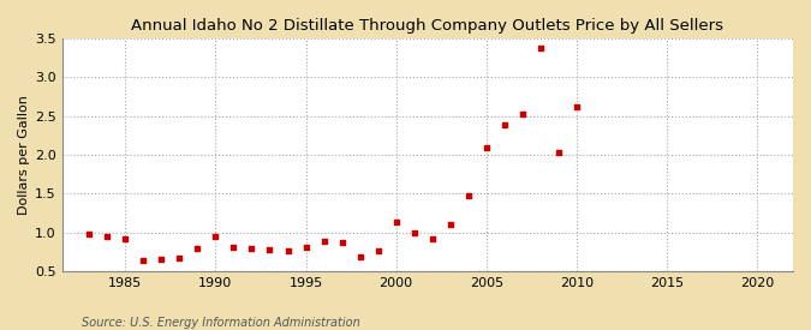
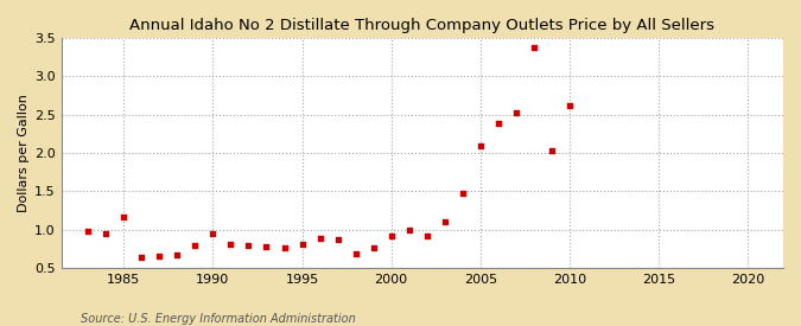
1985: 0.92 -> 1.16
2000: 1.13 -> 0.92
